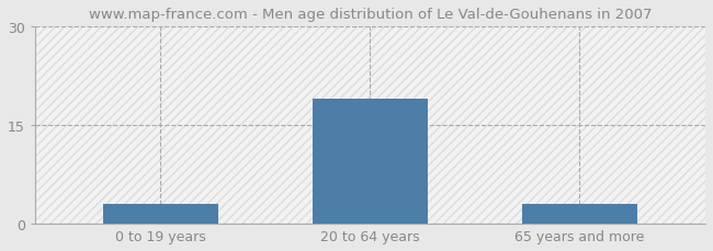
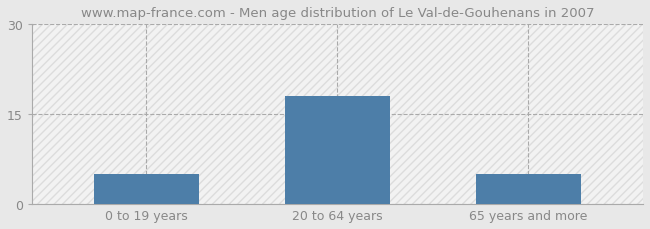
0 to 19 years: 3 -> 5
20 to 64 years: 19 -> 18
65 years and more: 3 -> 5
